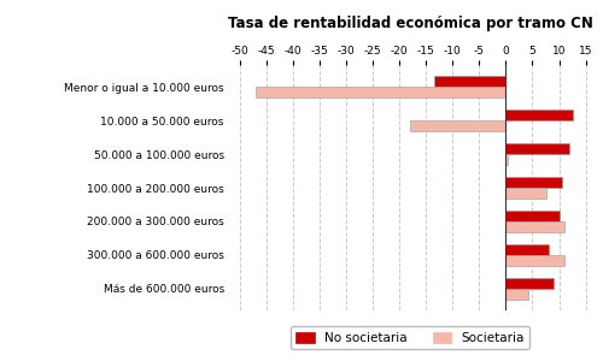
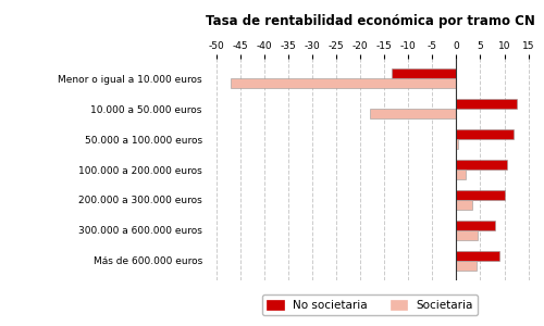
Societaria/100.000 a 200.000 euros: 7.5 -> 2.0
Societaria/200.000 a 300.000 euros: 11.0 -> 3.2
Societaria/300.000 a 600.000 euros: 11.0 -> 4.5
